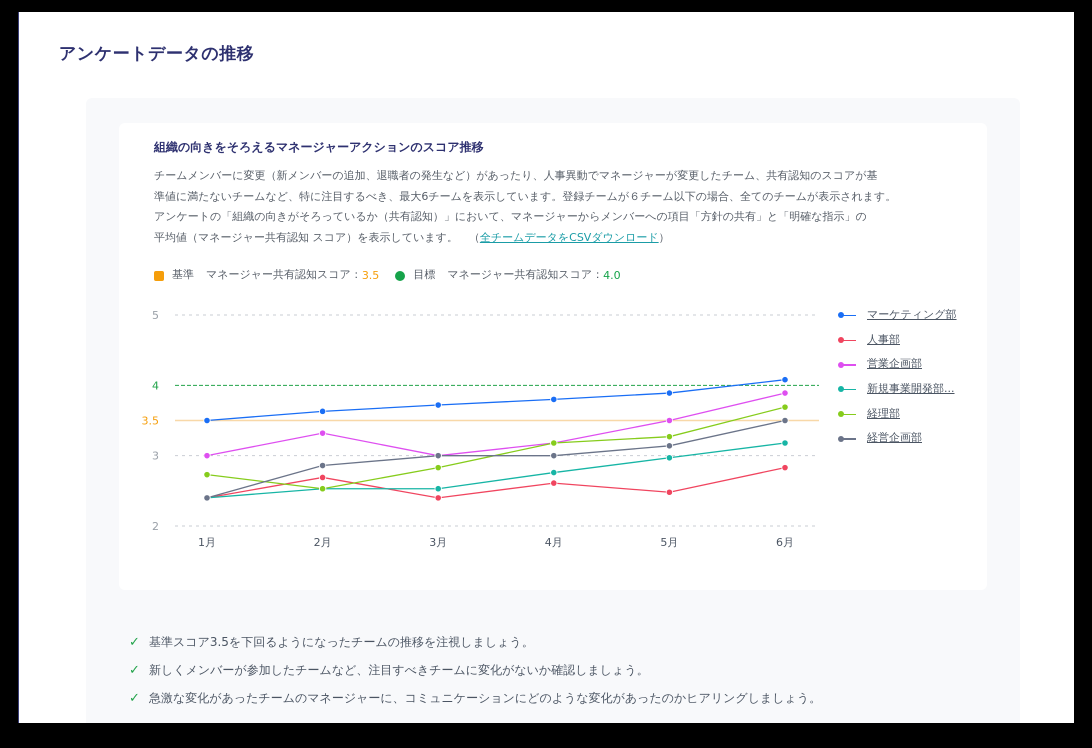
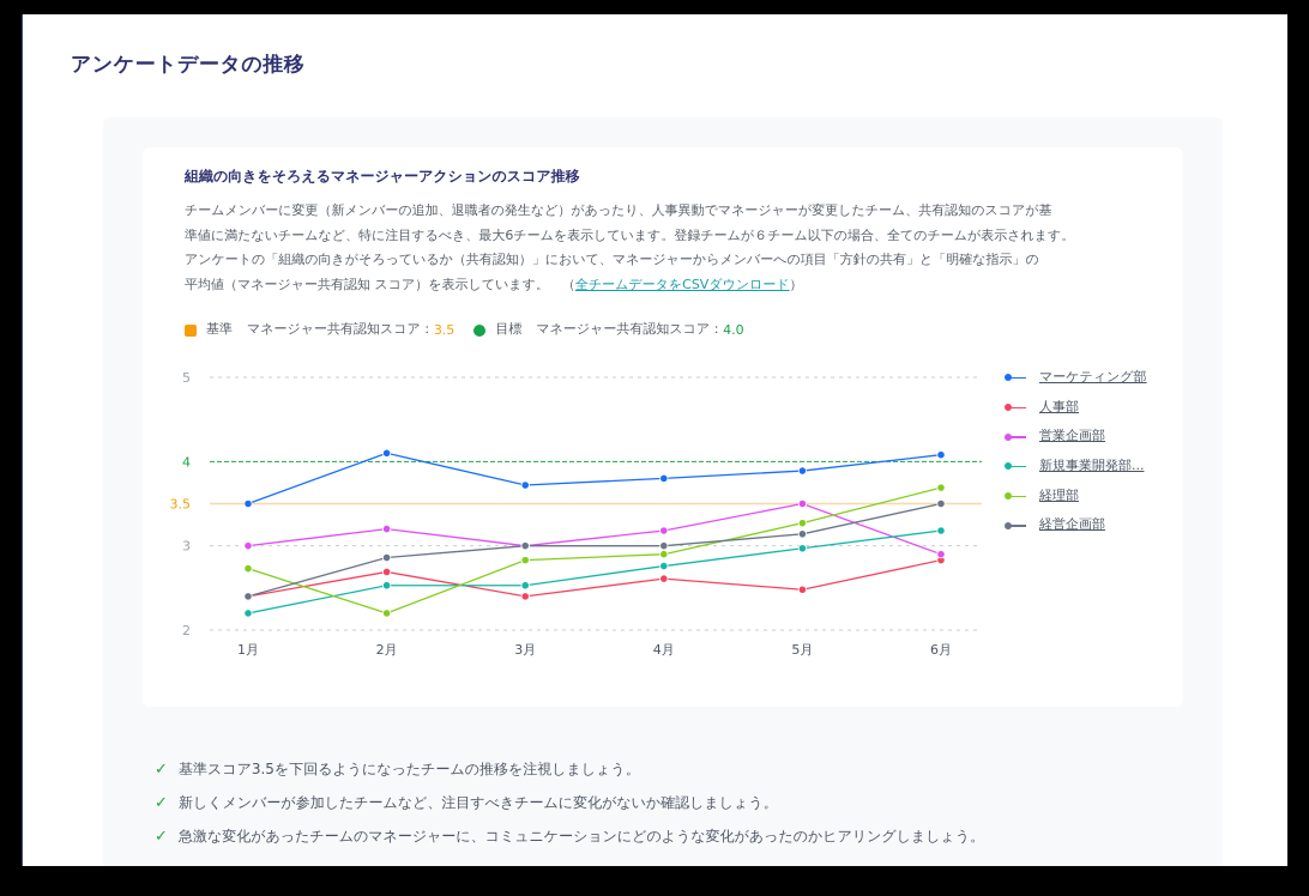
新規事業開発部.../1月: 2.4 -> 2.2
マーケティング部/2月: 3.6 -> 4.1
営業企画部/2月: 3.3 -> 3.2
経理部/2月: 2.5 -> 2.2
経理部/4月: 3.2 -> 2.9
営業企画部/6月: 3.9 -> 2.9
